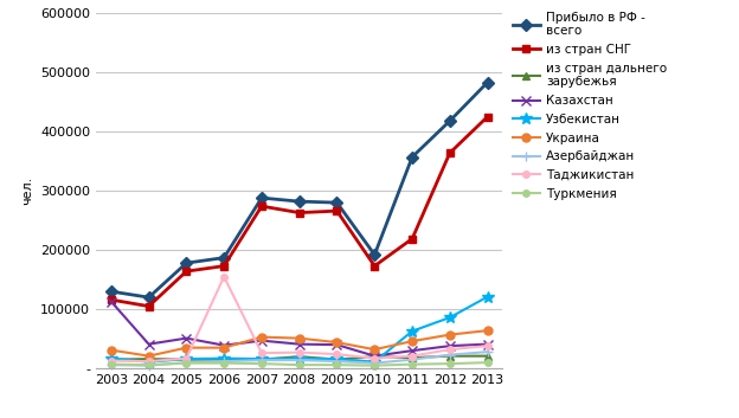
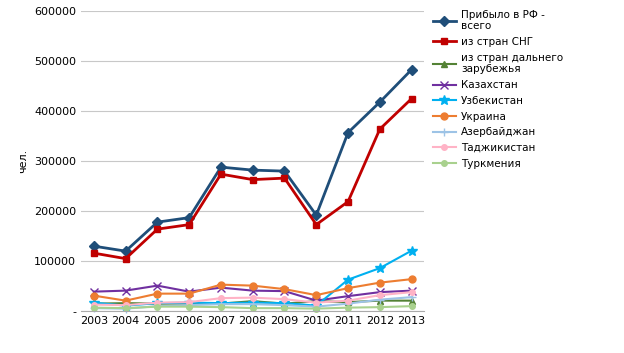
Казахстан/2003: 112000 -> 38000
Таджикистан/2006: 154000 -> 17000
